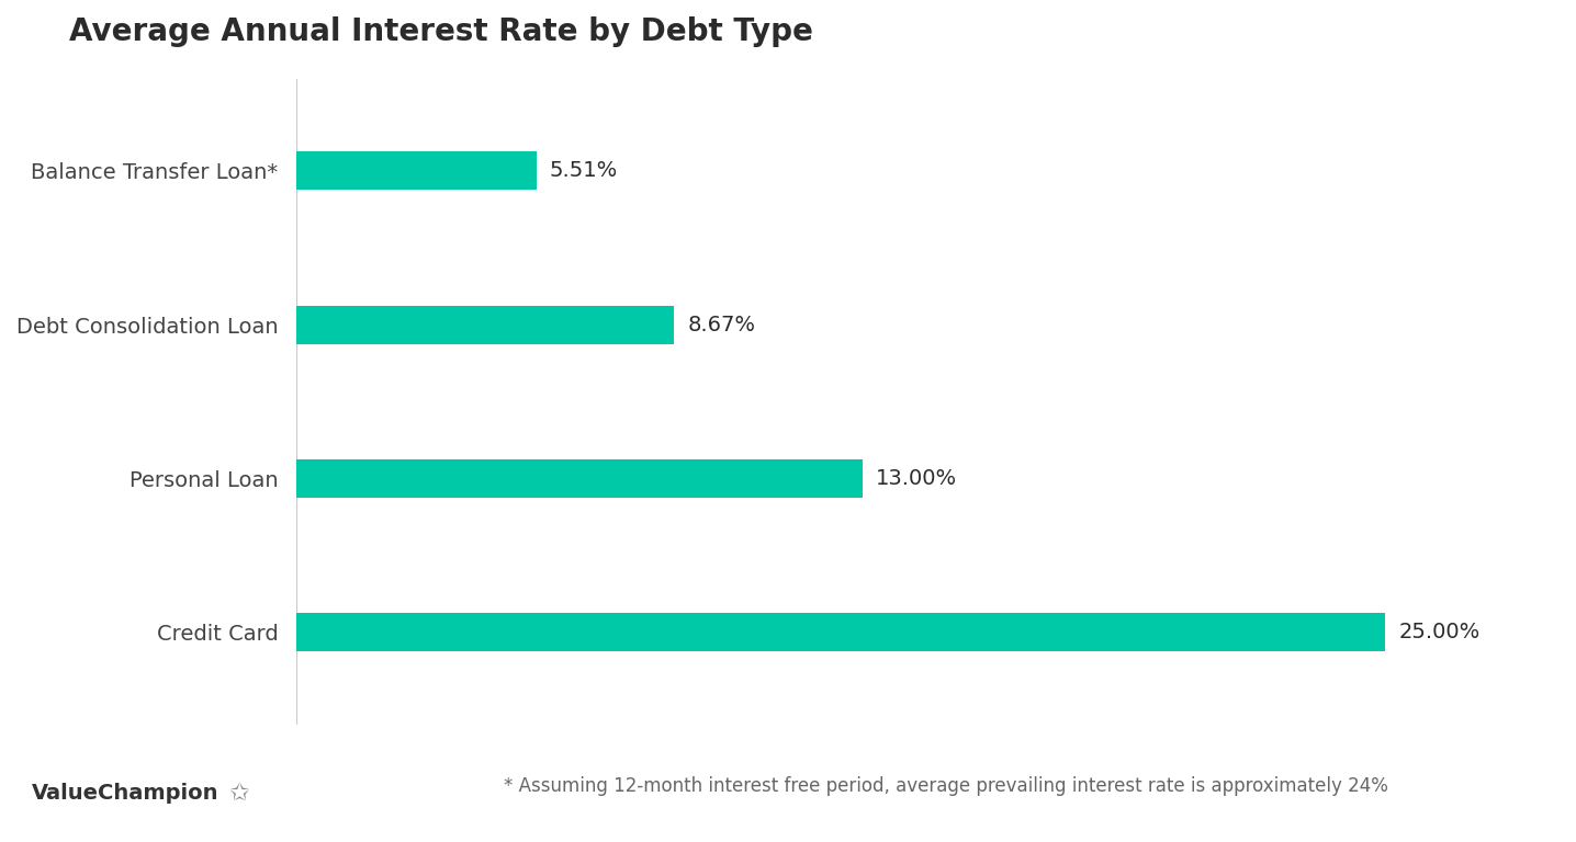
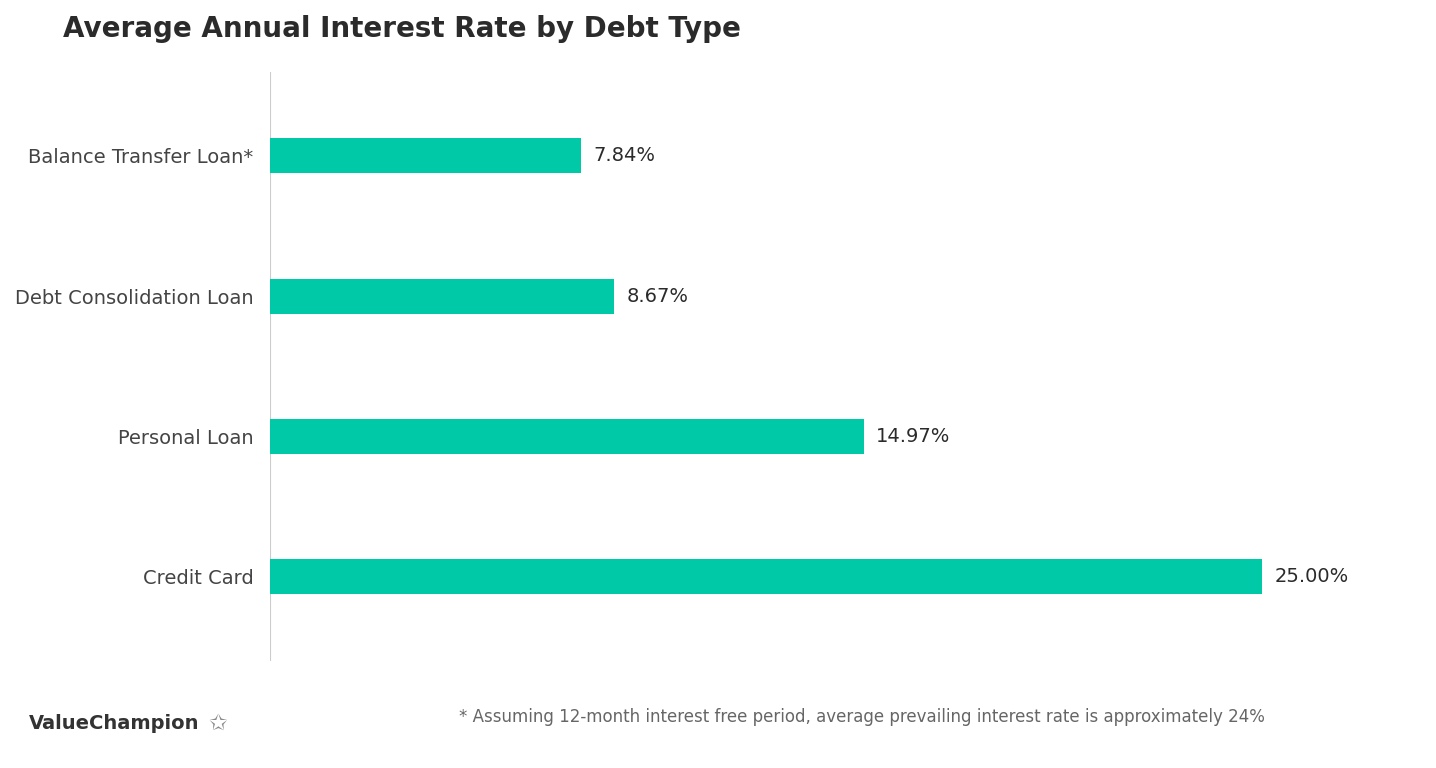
Balance Transfer Loan*: 5.51% -> 7.84%
Personal Loan: 13.00% -> 14.97%
